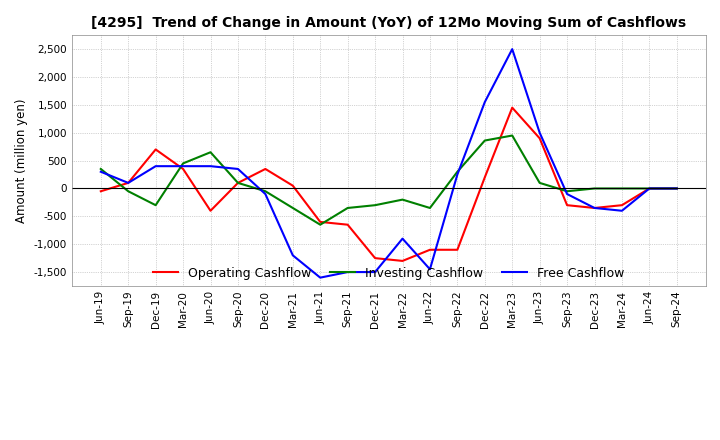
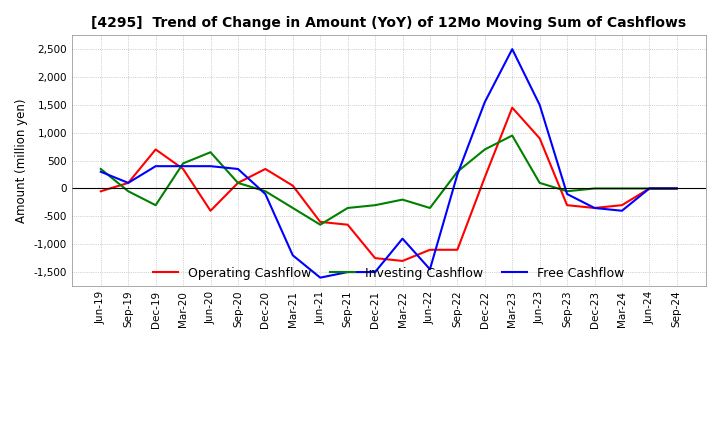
Investing Cashflow/Dec-22: 860 -> 700
Free Cashflow/Jun-23: 1,000 -> 1,500
